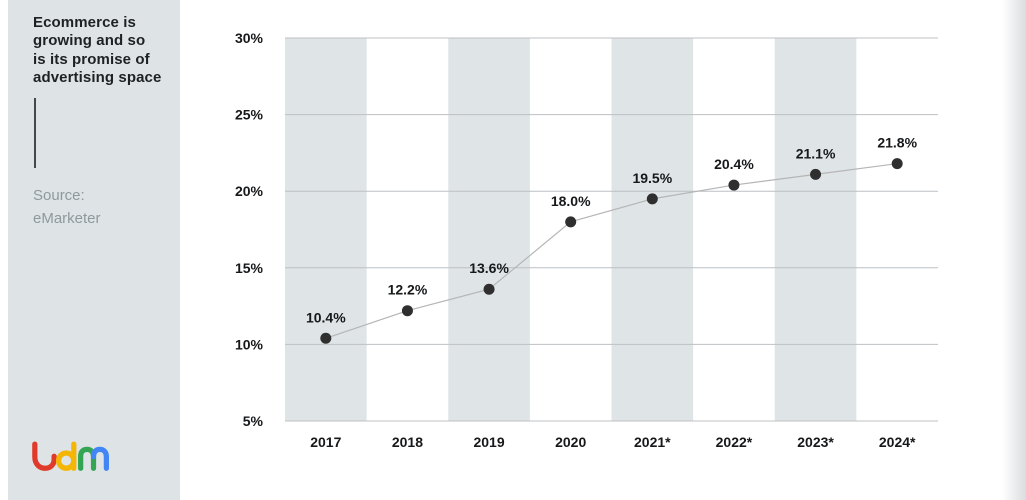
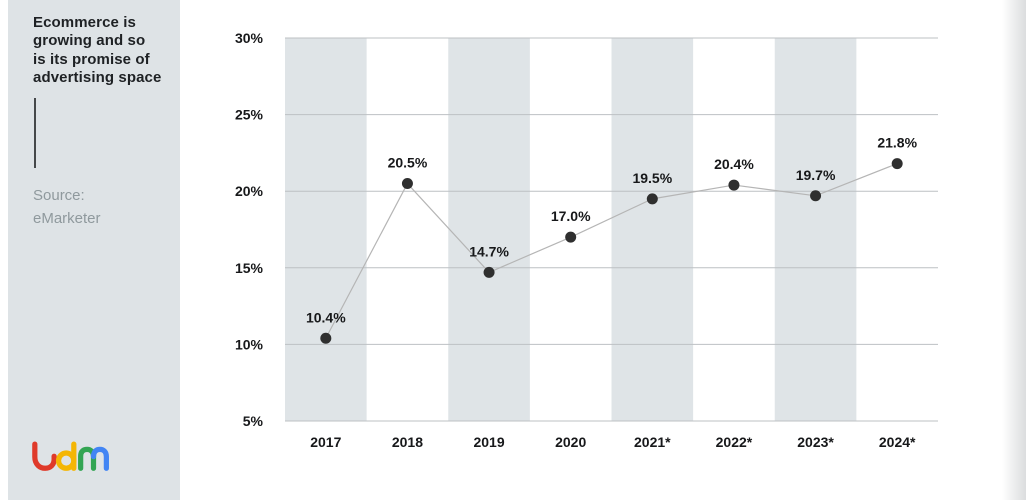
2018: 12.2% -> 20.5%
2019: 13.6% -> 14.7%
2020: 18.0% -> 17.0%
2023*: 21.1% -> 19.7%
